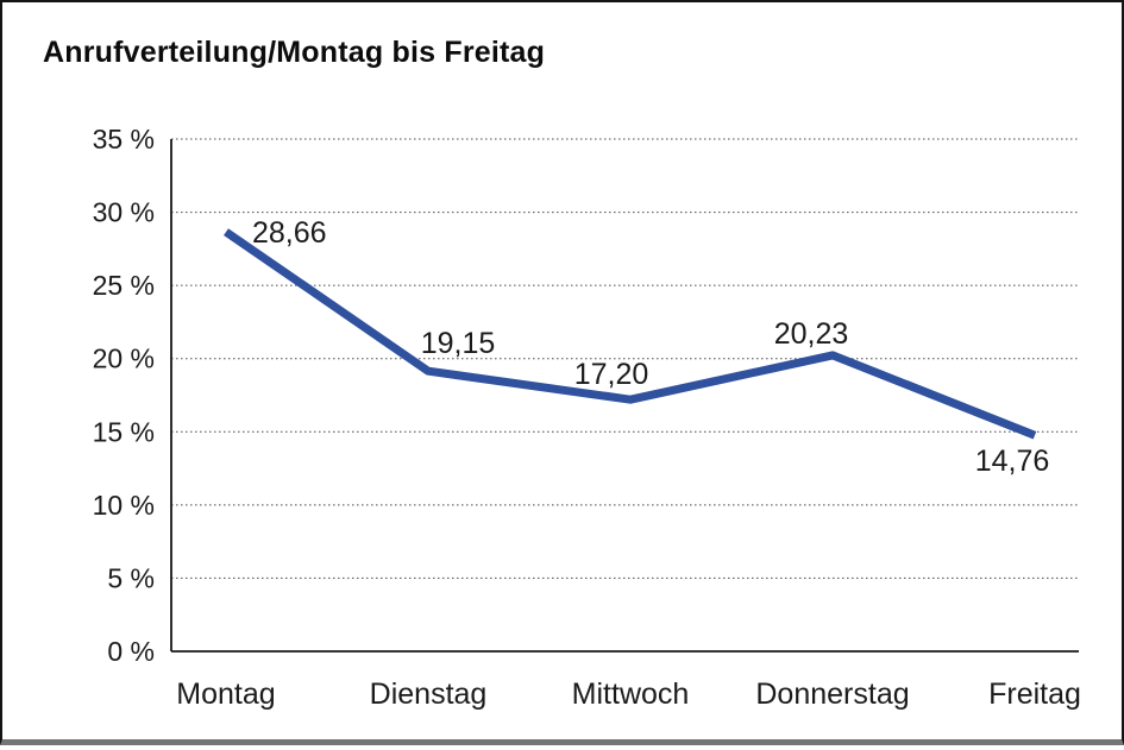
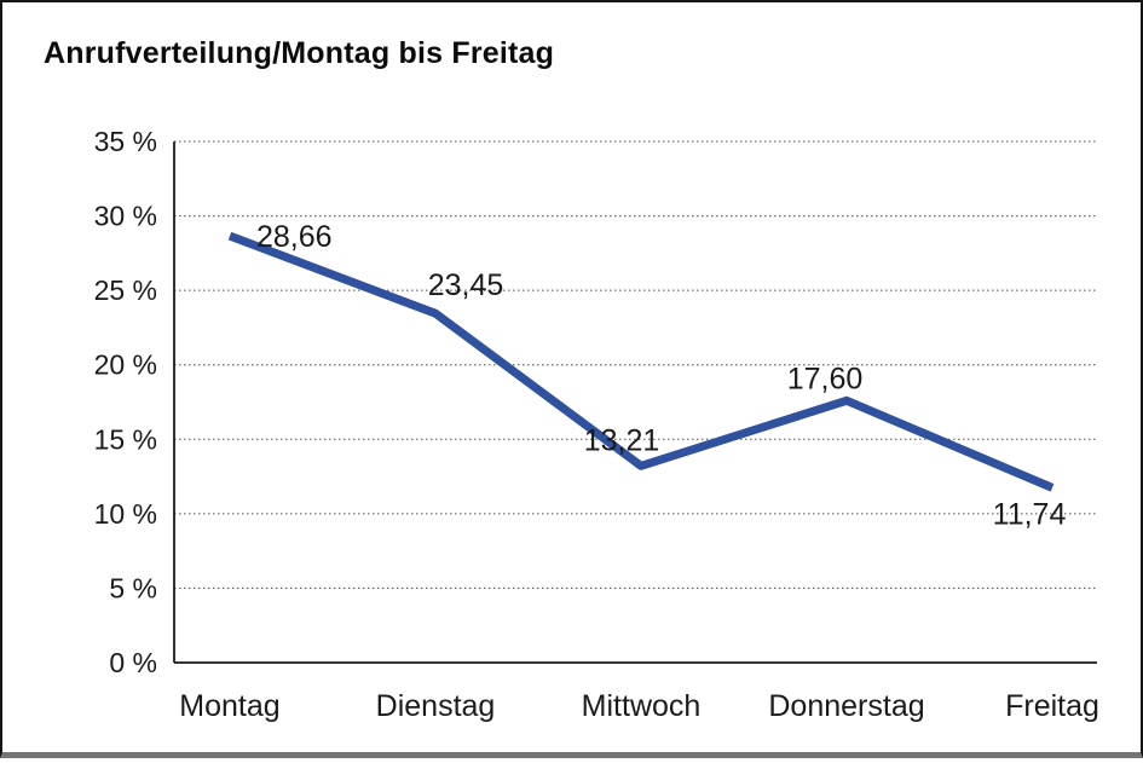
Dienstag: 19,15 -> 23,45
Mittwoch: 17,20 -> 13,21
Donnerstag: 20,23 -> 17,60
Freitag: 14,76 -> 11,74
